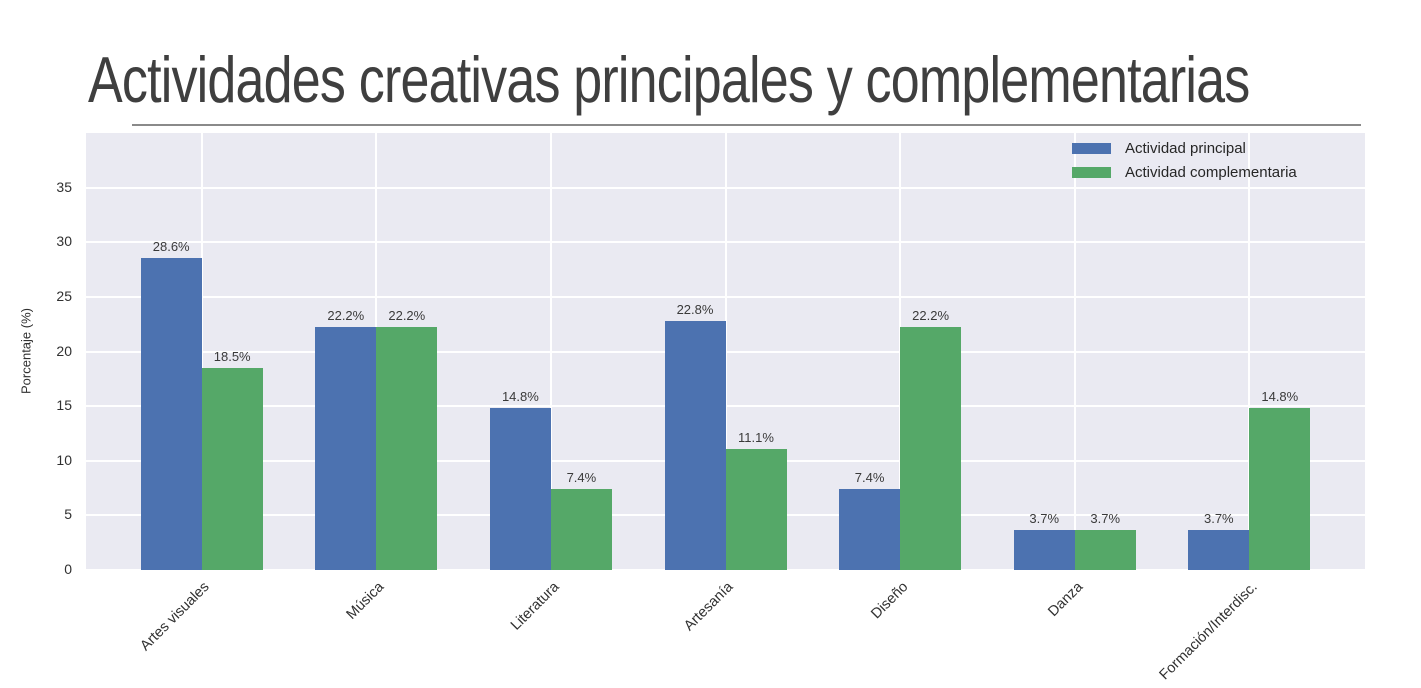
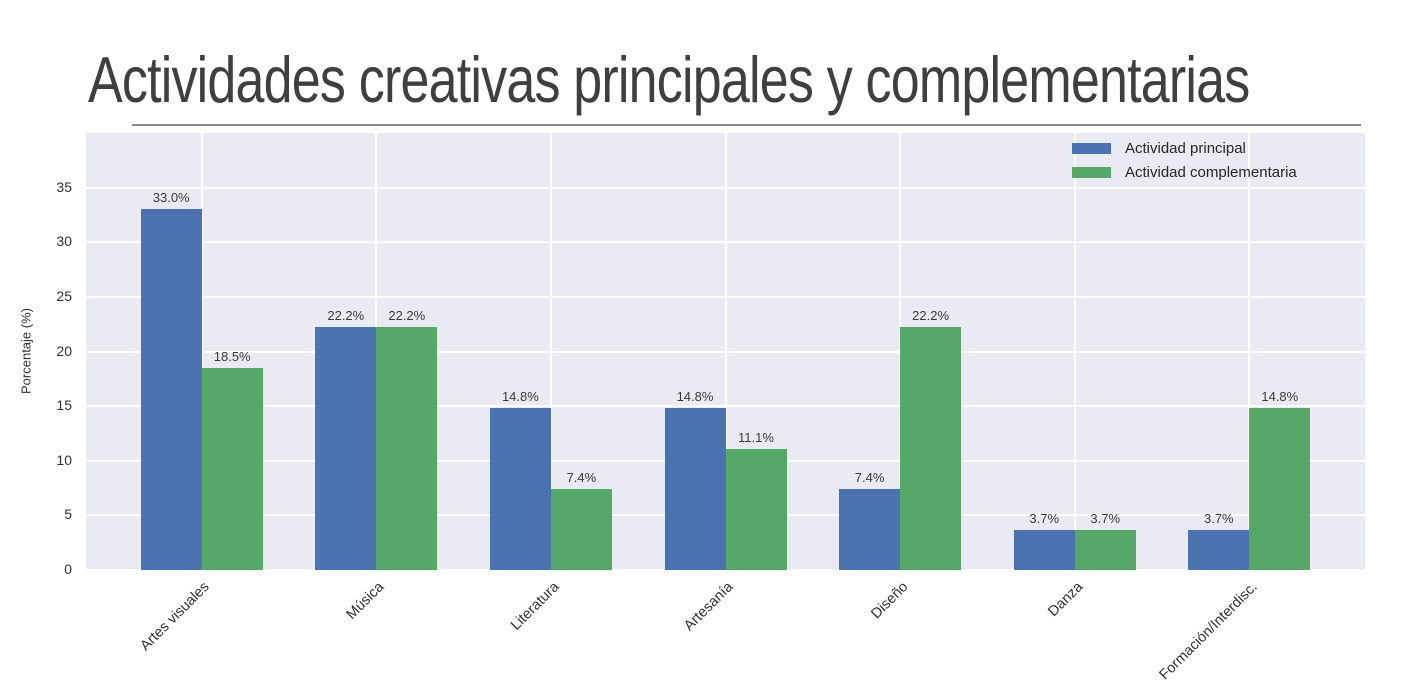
Actividad principal/Artes visuales: 28.6% -> 33.0%
Actividad principal/Artesanía: 22.8% -> 14.8%
